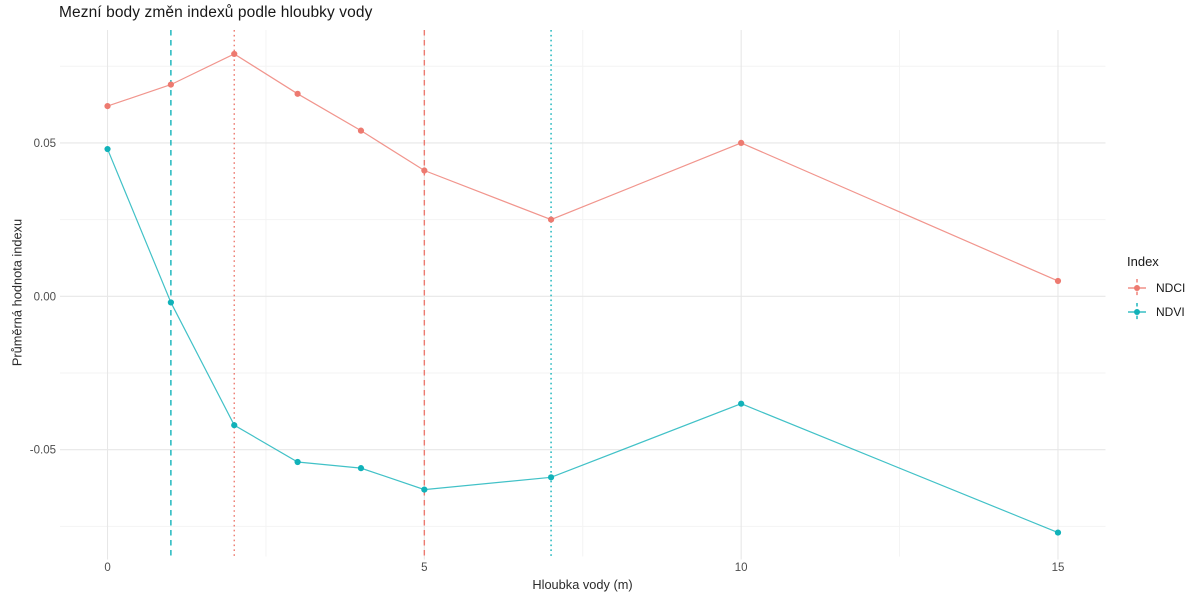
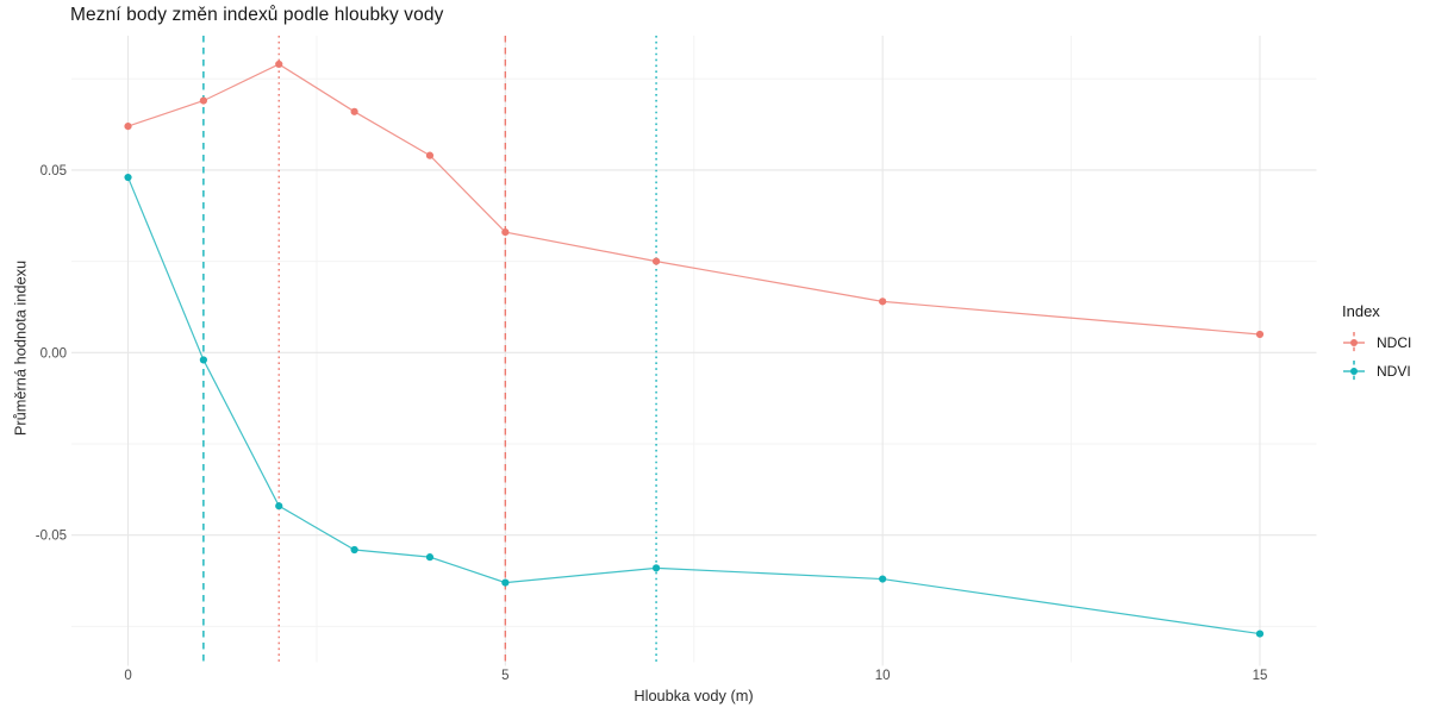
NDCI/5: 0.041 -> 0.033
NDCI/10: 0.050 -> 0.014
NDVI/10: -0.035 -> -0.062
